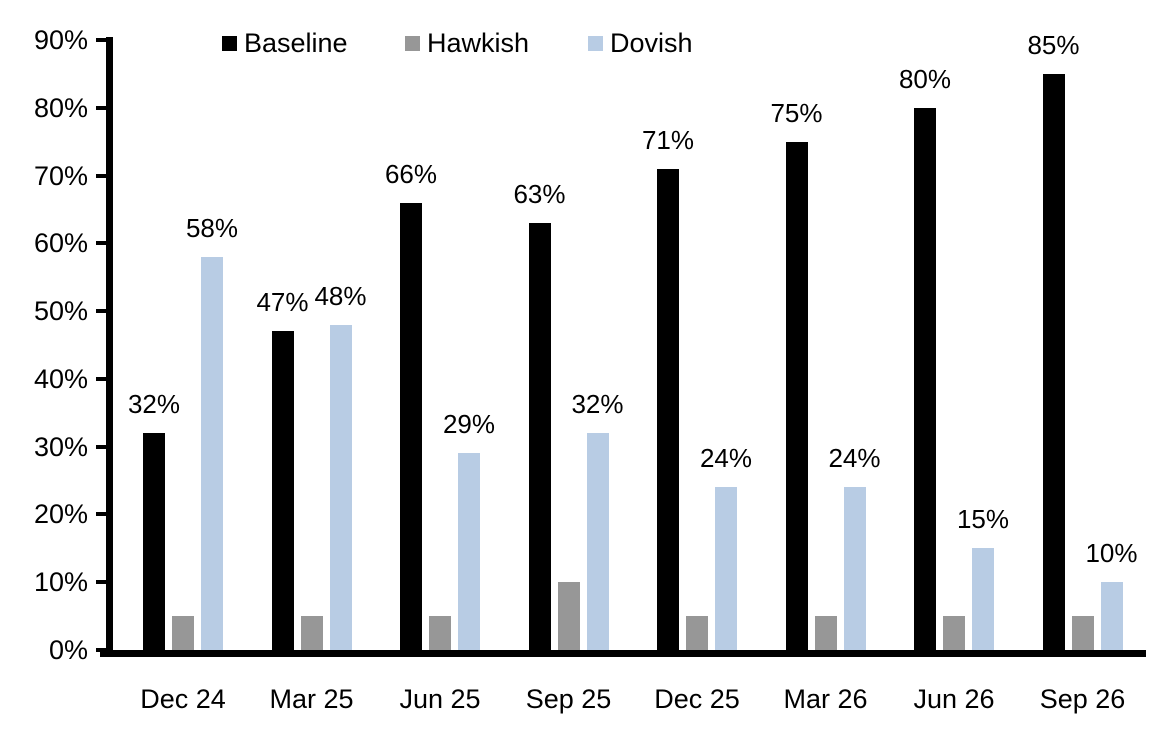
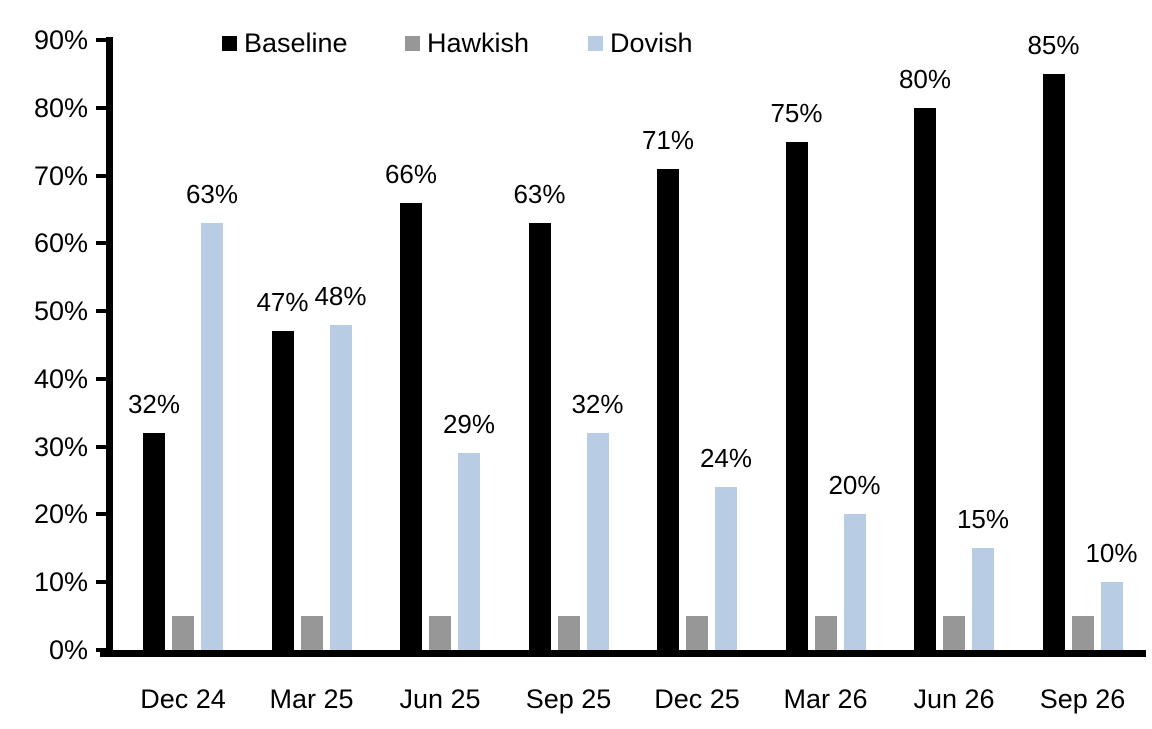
Dovish/Dec 24: 58% -> 63%
Hawkish/Sep 25: 10% -> 5%
Dovish/Mar 26: 24% -> 20%
